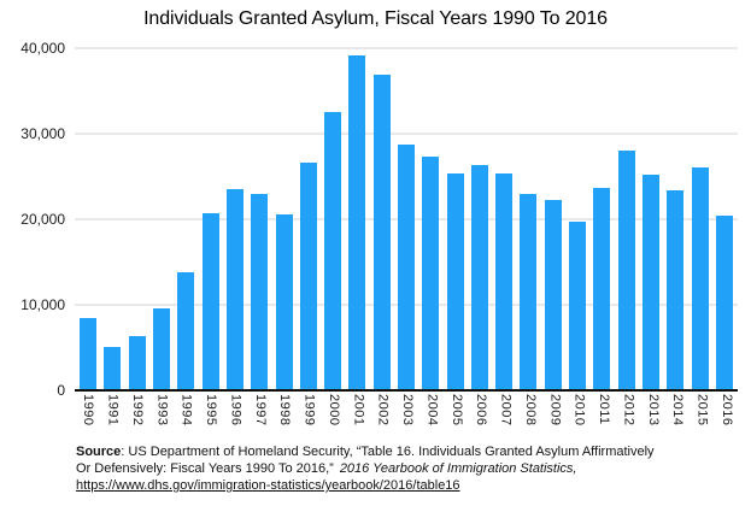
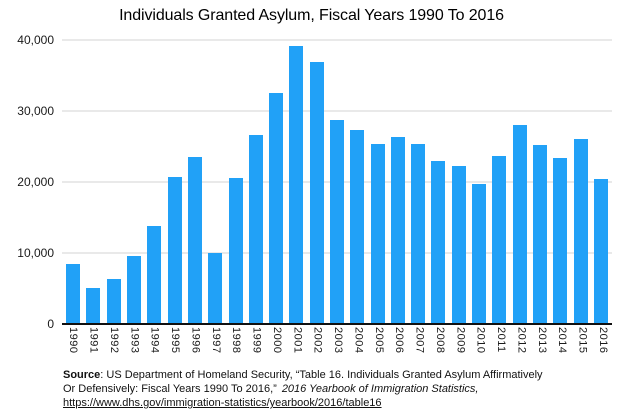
1997: 23000 -> 10000
